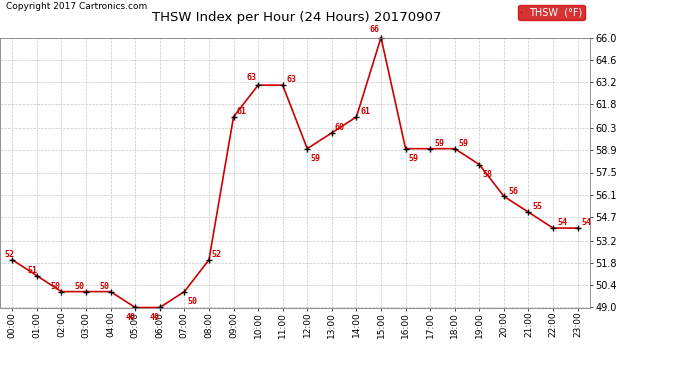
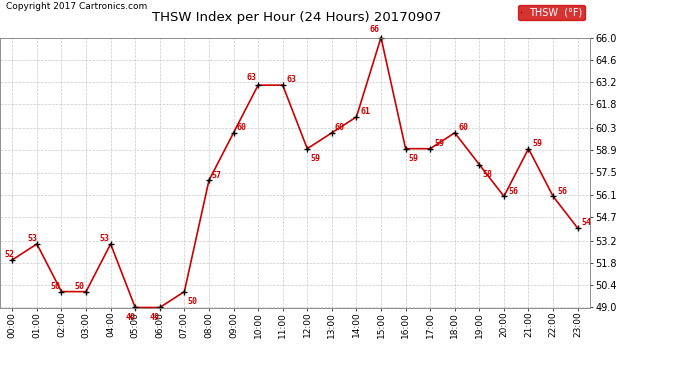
01:00: 51 -> 53
04:00: 50 -> 53
08:00: 52 -> 57
09:00: 61 -> 60
18:00: 59 -> 60
21:00: 55 -> 59
22:00: 54 -> 56
